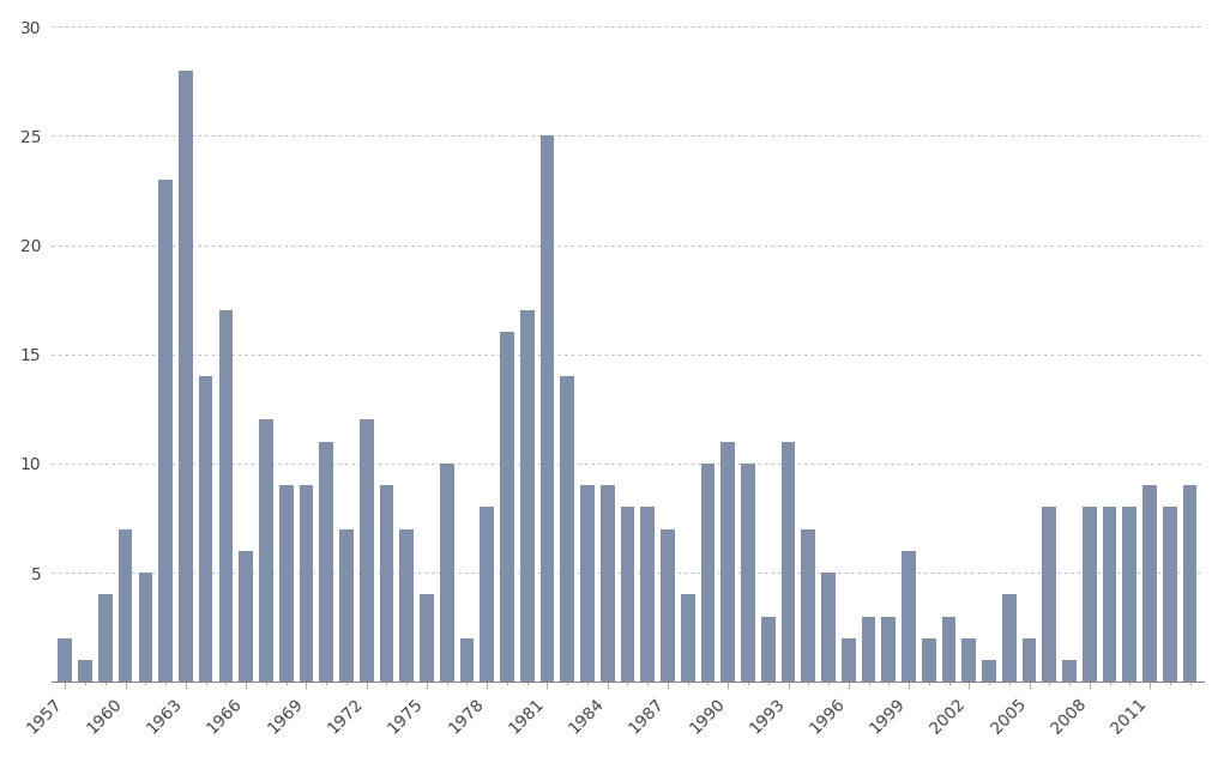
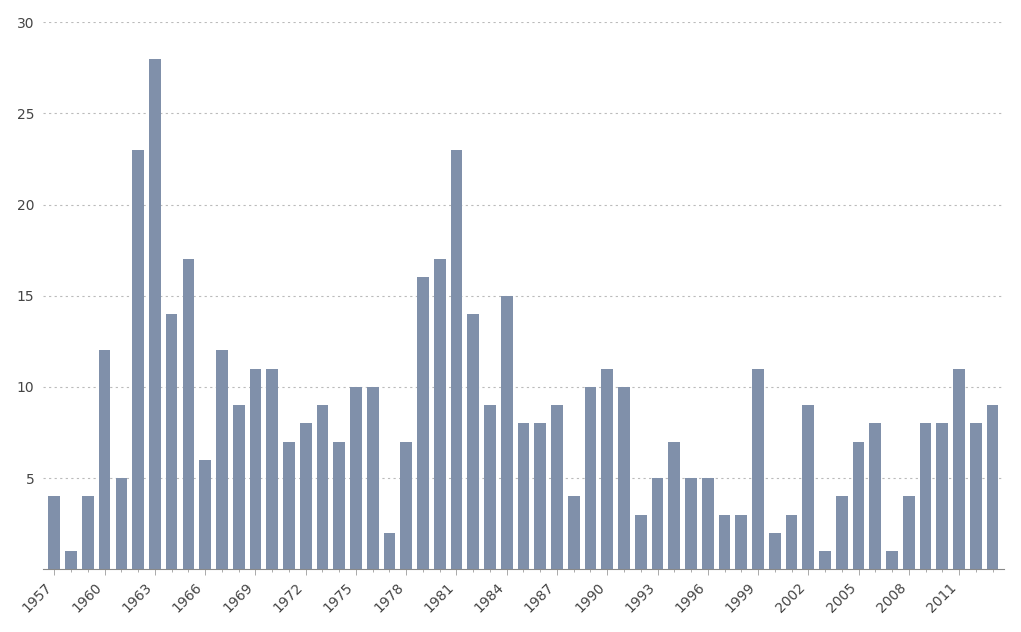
1957: 2 -> 4
1960: 7 -> 12
1969: 9 -> 11
1972: 12 -> 8
1975: 4 -> 10
1978: 8 -> 7
1981: 25 -> 23
1984: 9 -> 15
1987: 7 -> 9
1993: 11 -> 5
1996: 2 -> 5
1999: 6 -> 11
2002: 2 -> 9
2005: 2 -> 7
2008: 8 -> 4
2011: 9 -> 11
